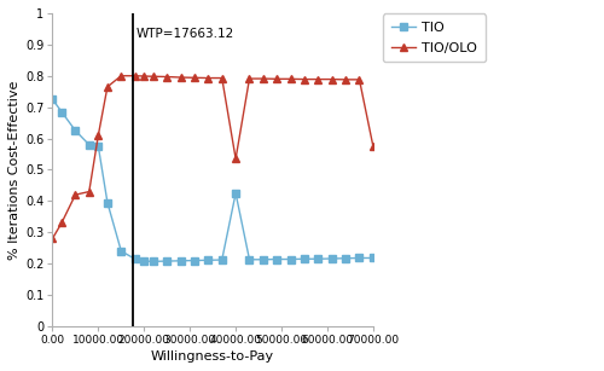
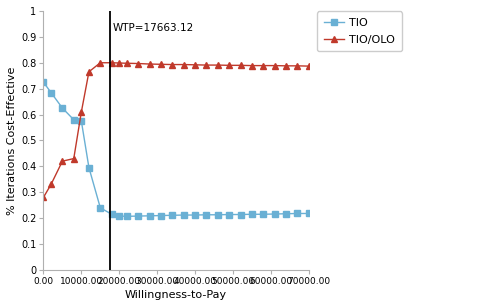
TIO/40000.00: 0.425 -> 0.212
TIO/OLO/40000.00: 0.535 -> 0.792
TIO/OLO/70000.00: 0.575 -> 0.787
